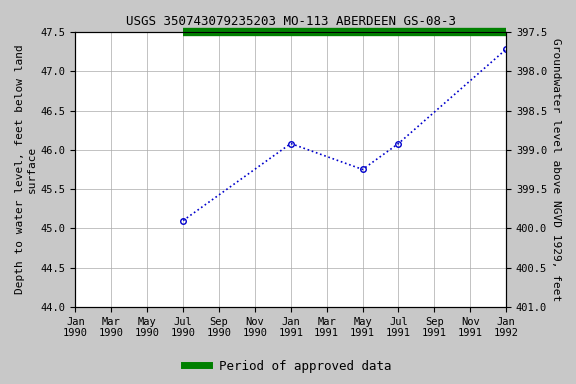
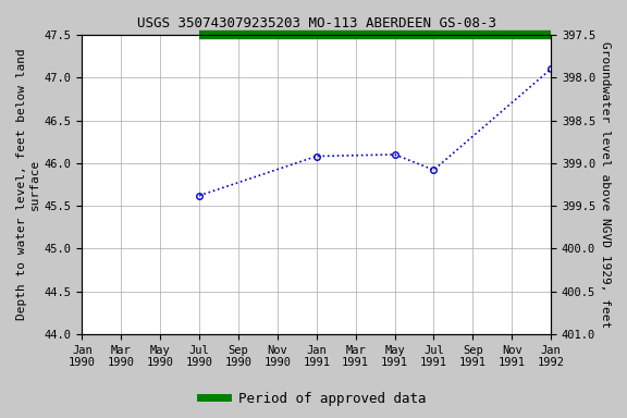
Jul 1990: 45.10 -> 45.62
May 1991: 45.75 -> 46.10
Jul 1991: 46.08 -> 45.92
Jan 1992: 47.28 -> 47.10
